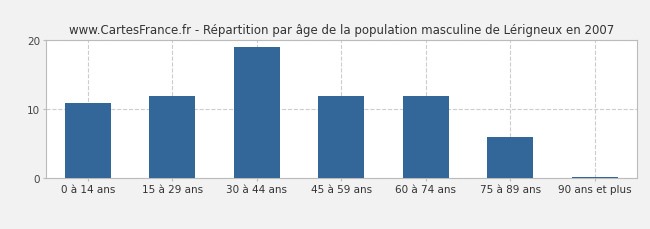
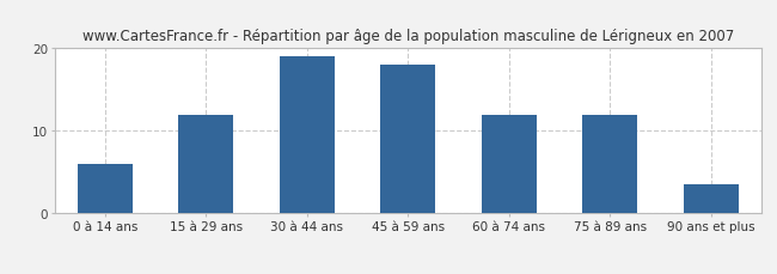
0 à 14 ans: 11.0 -> 6.0
45 à 59 ans: 12.0 -> 18.0
75 à 89 ans: 6.0 -> 12.0
90 ans et plus: 0.2 -> 3.6
